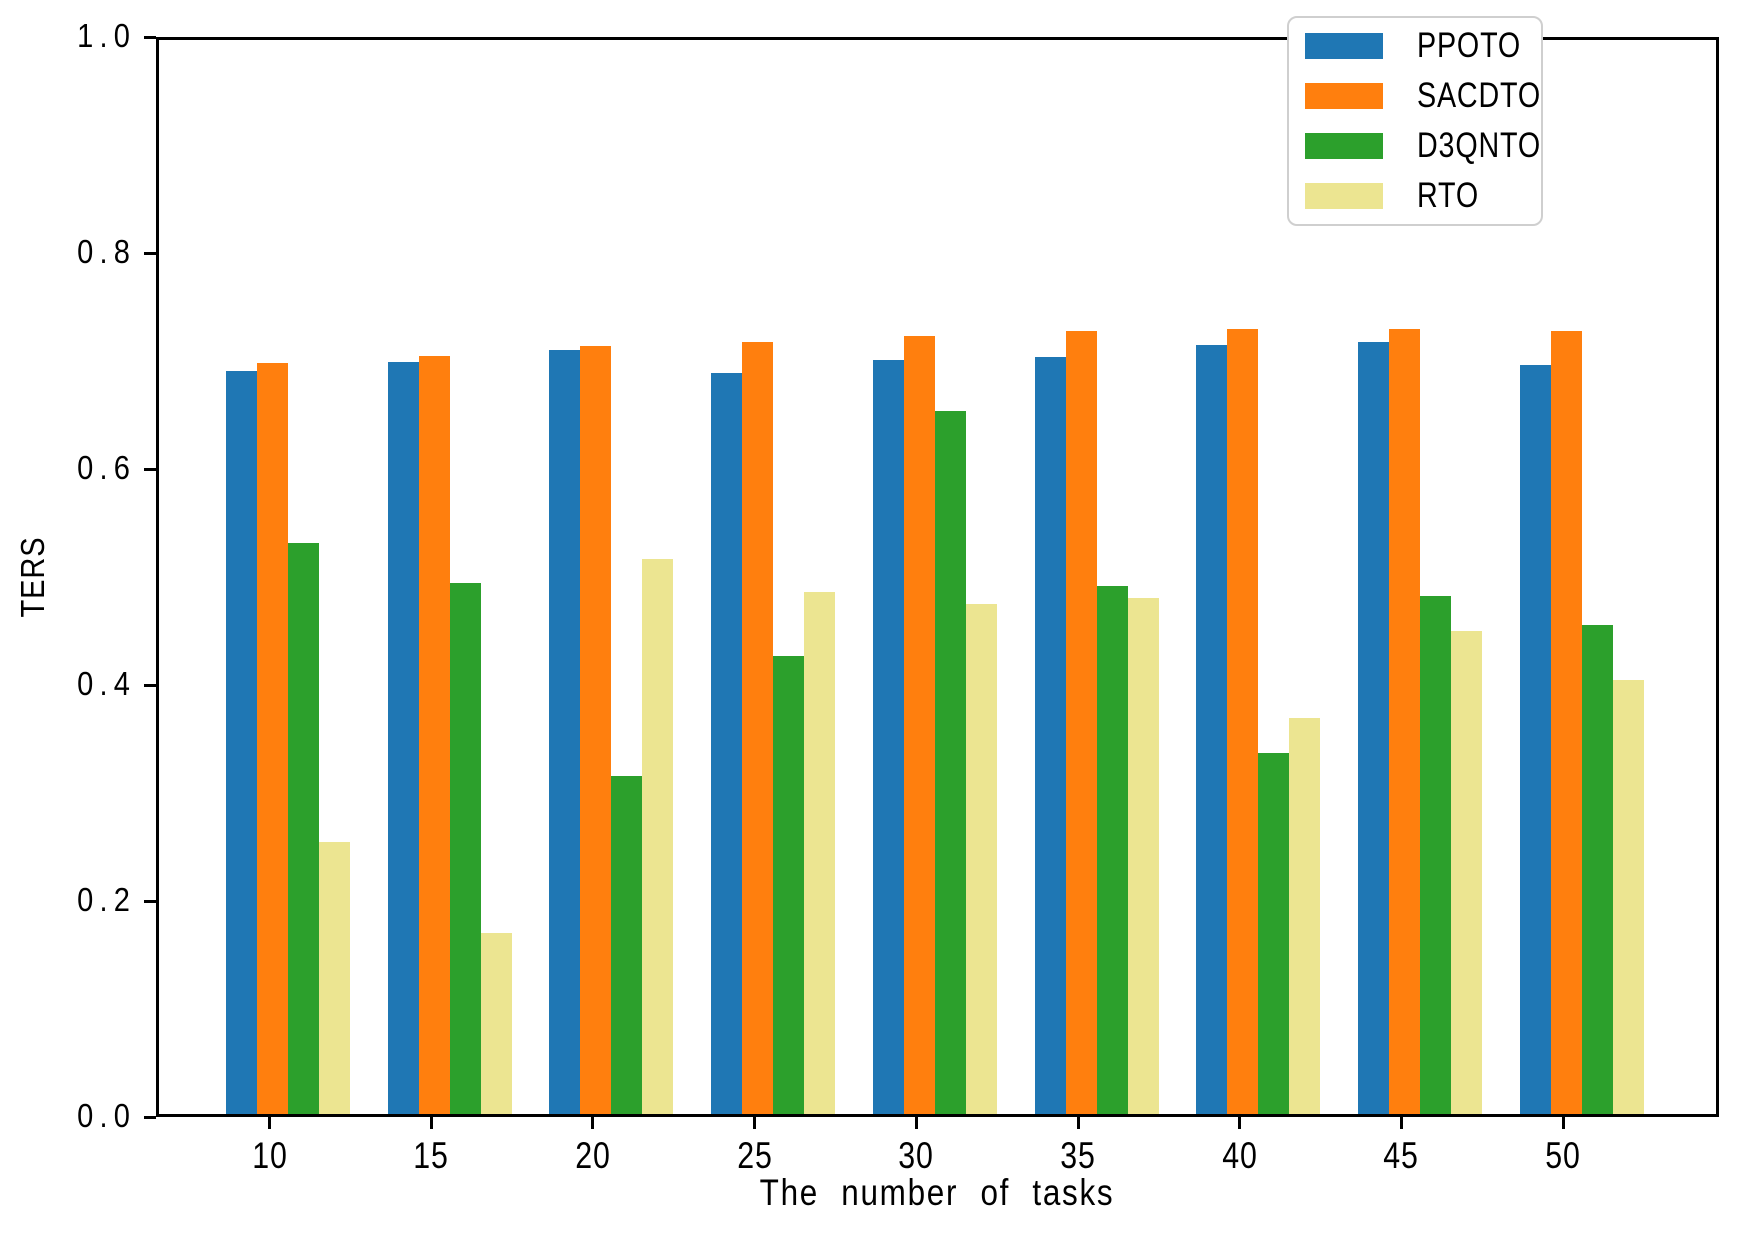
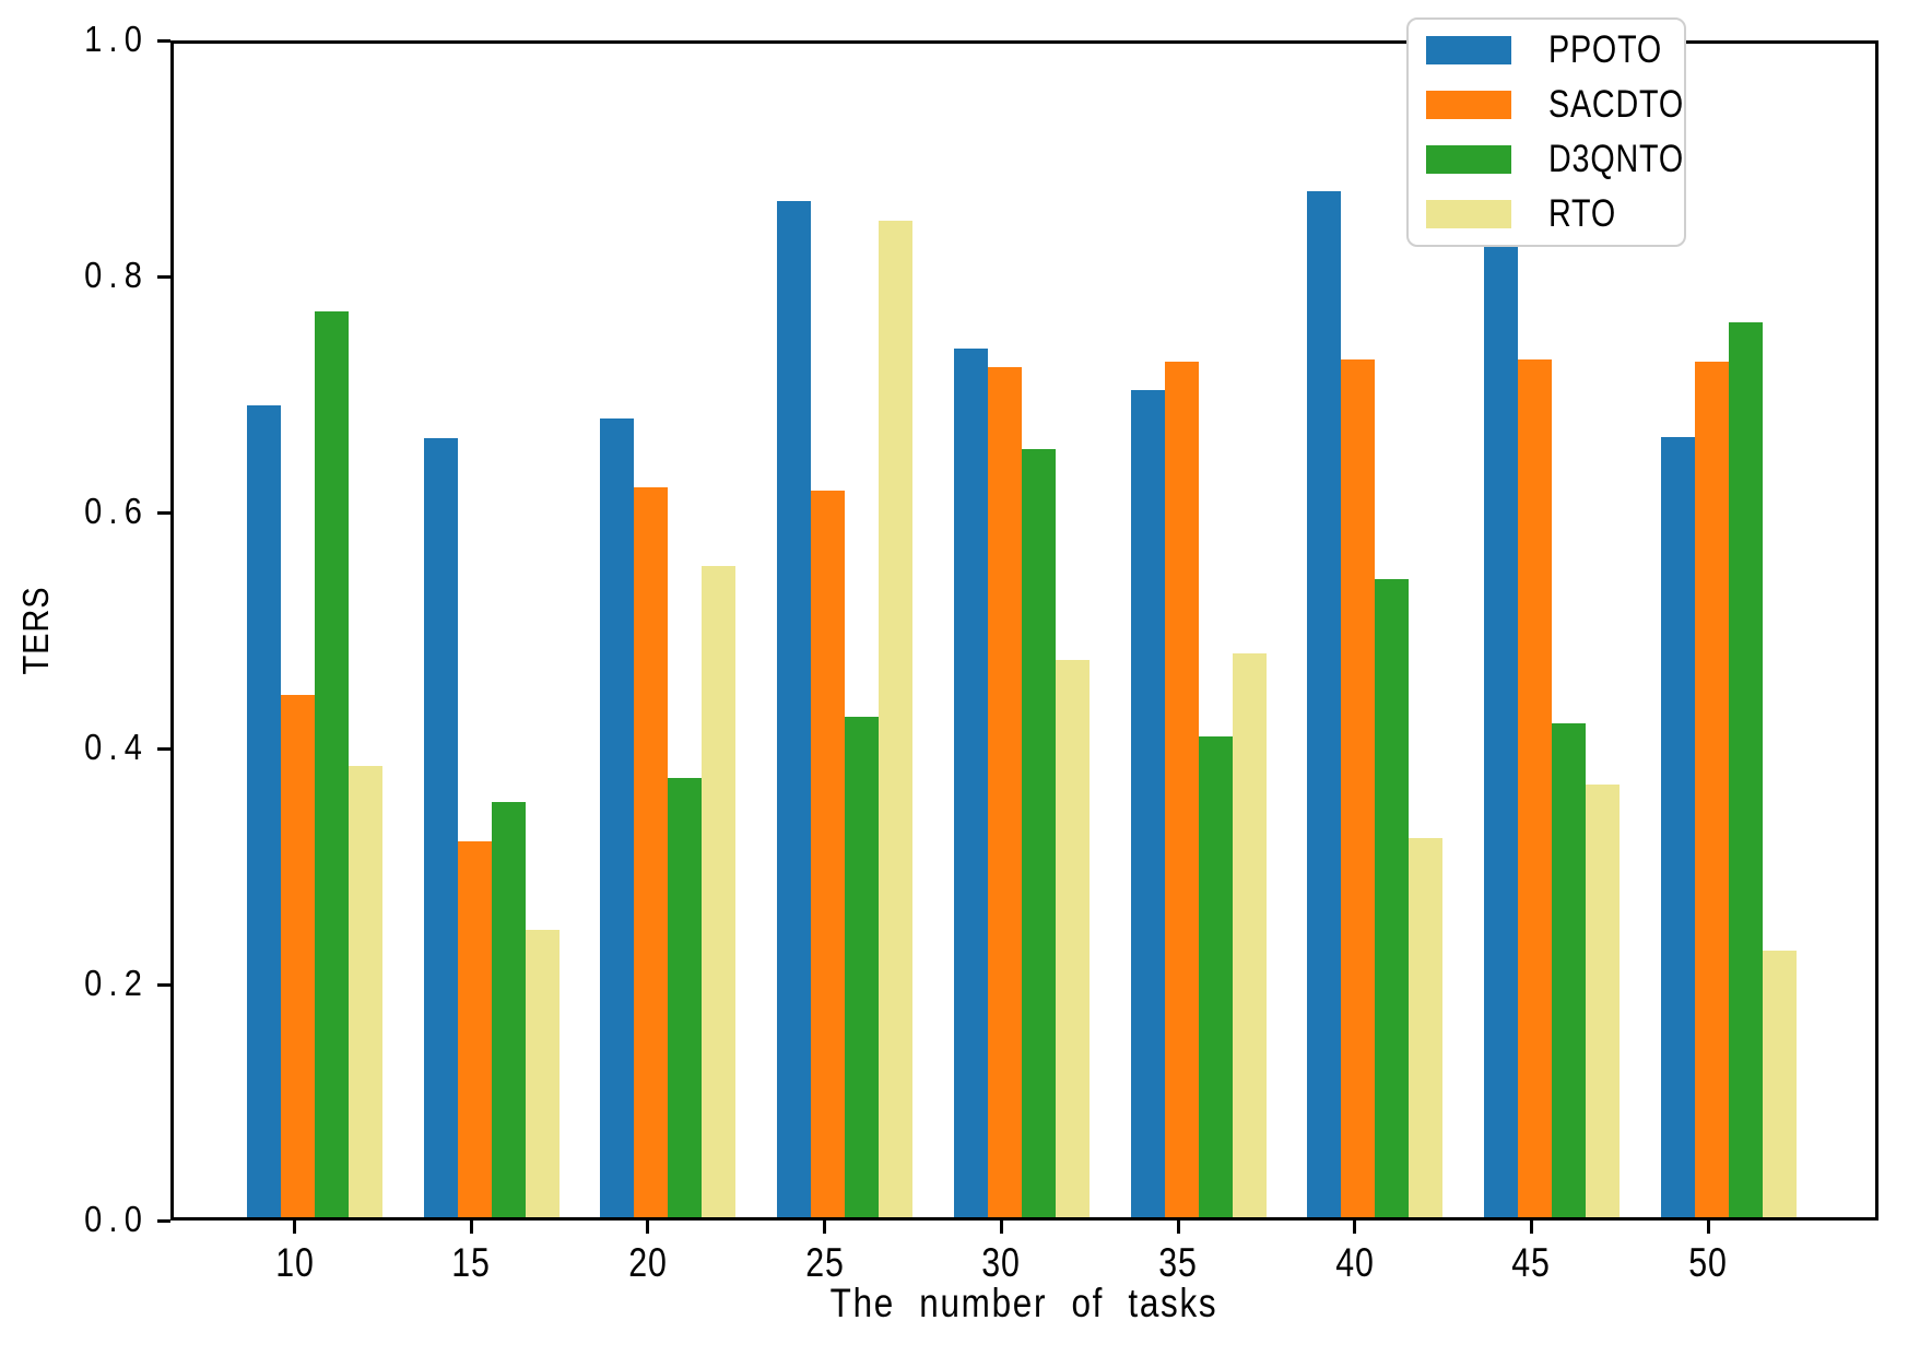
SACDTO/10: 0.699 -> 0.445
D3QNTO/10: 0.532 -> 0.772
RTO/10: 0.253 -> 0.385
PPOTO/15: 0.700 -> 0.664
SACDTO/15: 0.706 -> 0.320
D3QNTO/15: 0.494 -> 0.354
RTO/15: 0.169 -> 0.245
PPOTO/20: 0.711 -> 0.681
SACDTO/20: 0.715 -> 0.622
D3QNTO/20: 0.315 -> 0.374
RTO/20: 0.517 -> 0.555
PPOTO/25: 0.690 -> 0.866
SACDTO/25: 0.719 -> 0.619
RTO/25: 0.486 -> 0.849
PPOTO/30: 0.702 -> 0.740
D3QNTO/35: 0.492 -> 0.410
PPOTO/40: 0.716 -> 0.874
D3QNTO/40: 0.336 -> 0.544
RTO/40: 0.369 -> 0.323
PPOTO/45: 0.719 -> 0.830
D3QNTO/45: 0.482 -> 0.421
RTO/45: 0.450 -> 0.369
PPOTO/50: 0.697 -> 0.665
D3QNTO/50: 0.455 -> 0.763
RTO/50: 0.404 -> 0.227
